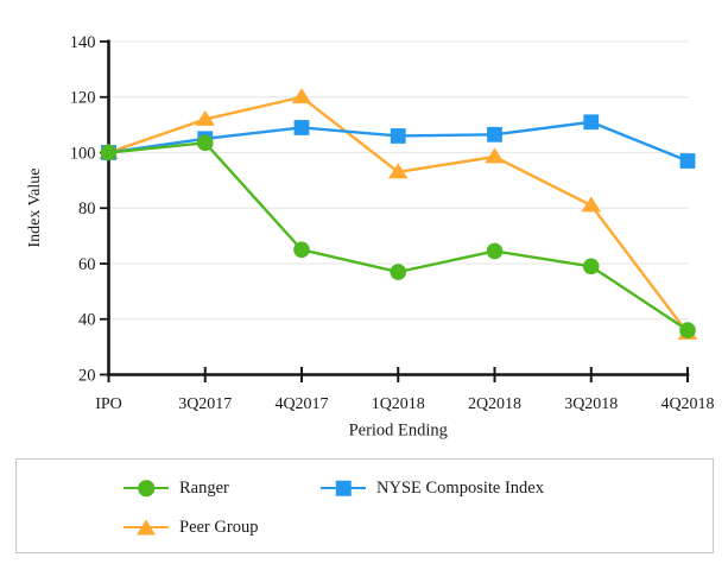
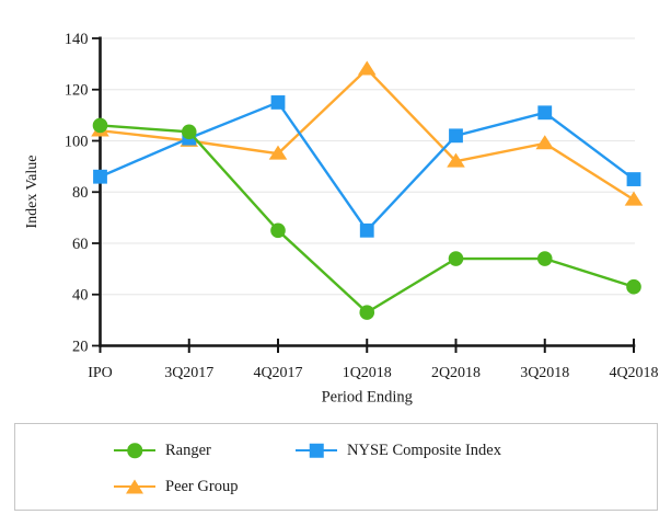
Ranger/IPO: 100 -> 106
Peer Group/IPO: 100 -> 104
NYSE Composite Index/IPO: 100 -> 86
Peer Group/3Q2017: 112 -> 100
NYSE Composite Index/3Q2017: 105 -> 101
Peer Group/4Q2017: 120 -> 95
NYSE Composite Index/4Q2017: 109 -> 115
Ranger/1Q2018: 57 -> 33
Peer Group/1Q2018: 93 -> 128
NYSE Composite Index/1Q2018: 106 -> 65
Ranger/2Q2018: 64 -> 54
Peer Group/2Q2018: 98 -> 92
NYSE Composite Index/2Q2018: 106 -> 102
Ranger/3Q2018: 59 -> 54
Peer Group/3Q2018: 81 -> 99
Ranger/4Q2018: 36 -> 43
Peer Group/4Q2018: 35 -> 77
NYSE Composite Index/4Q2018: 97 -> 85
